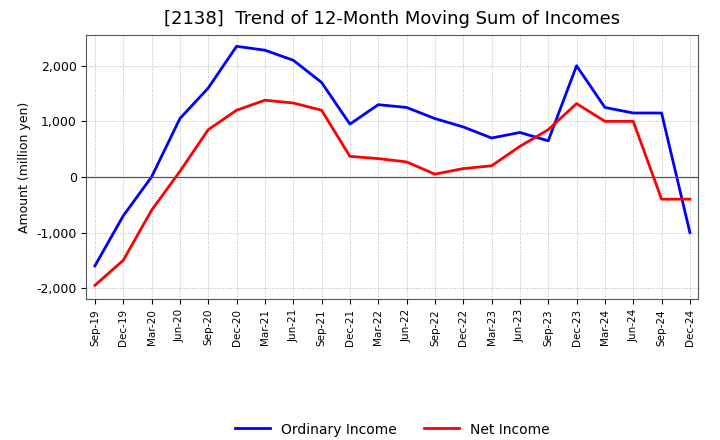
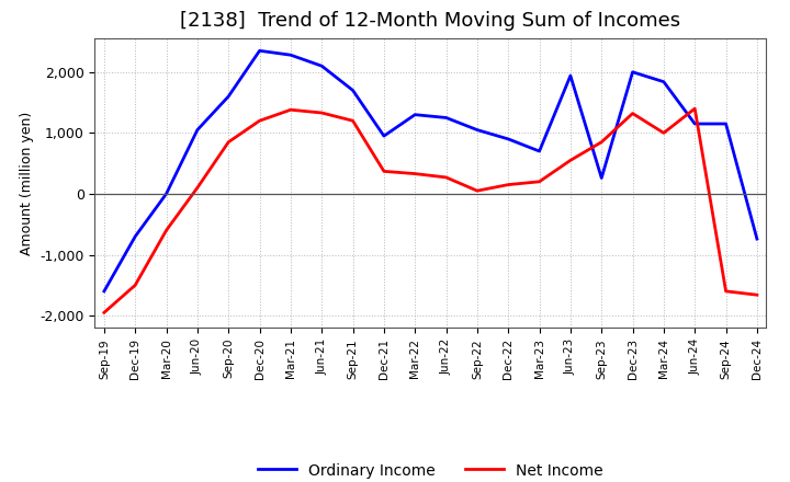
Ordinary Income/Jun-23: 800 -> 1,940
Ordinary Income/Sep-23: 650 -> 260
Ordinary Income/Mar-24: 1,250 -> 1,840
Net Income/Jun-24: 1,000 -> 1,400
Net Income/Sep-24: -400 -> -1,600
Ordinary Income/Dec-24: -1,000 -> -740
Net Income/Dec-24: -400 -> -1,660
